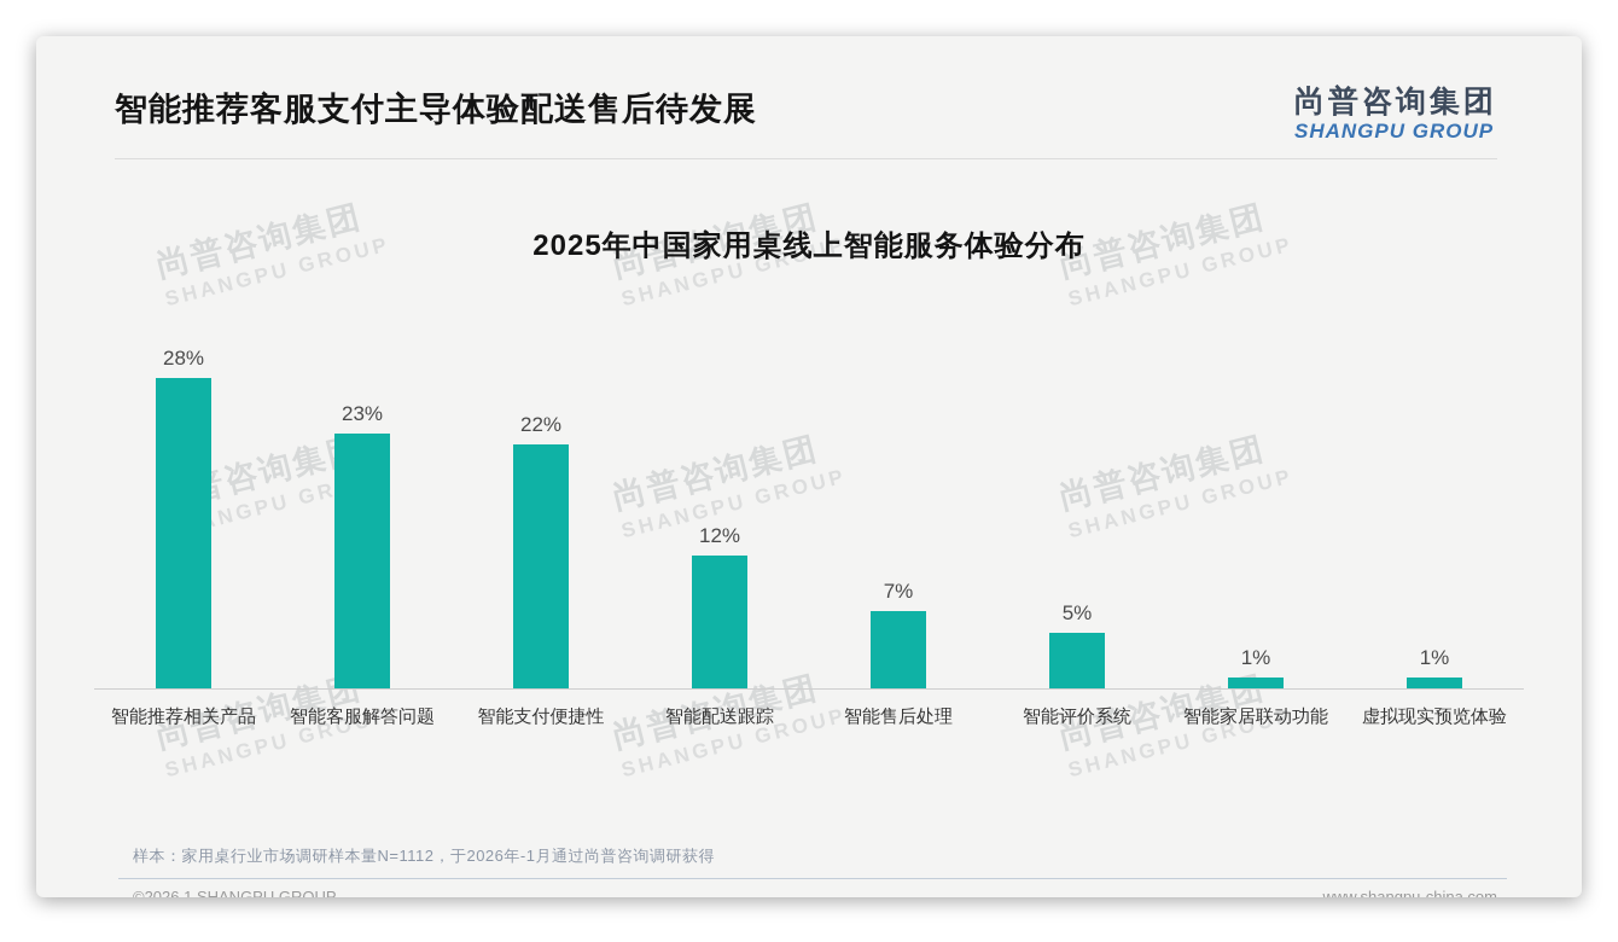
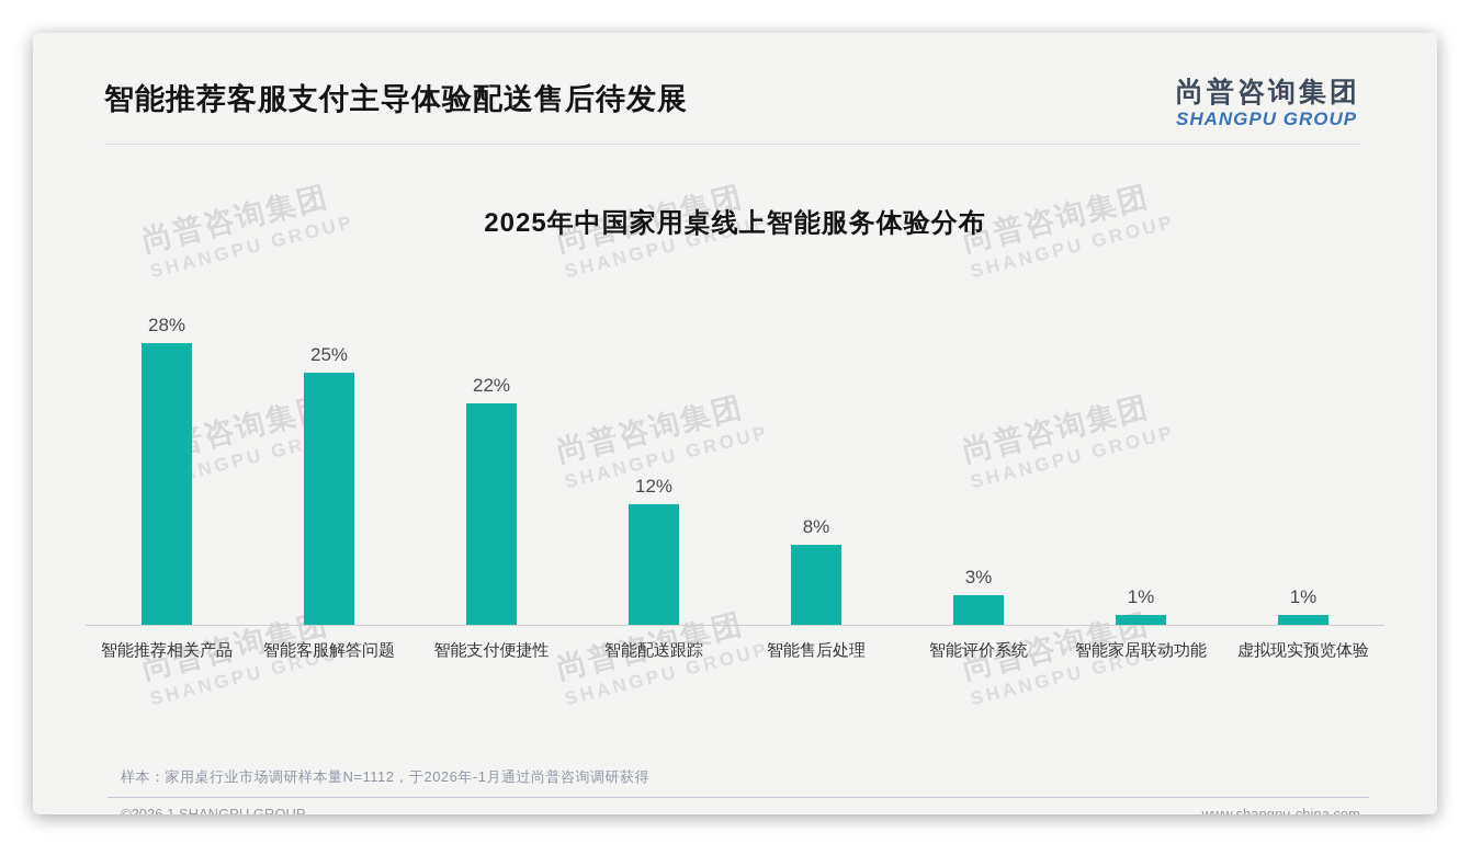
智能客服解答问题: 23% -> 25%
智能售后处理: 7% -> 8%
智能评价系统: 5% -> 3%
